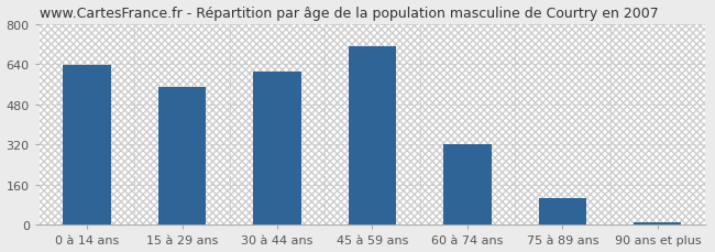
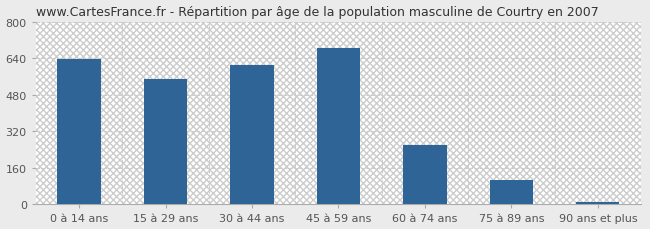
45 à 59 ans: 710 -> 685
60 à 74 ans: 320 -> 260
